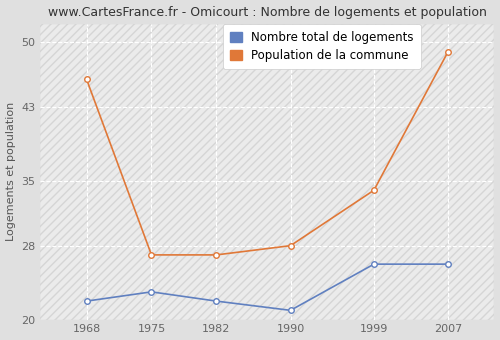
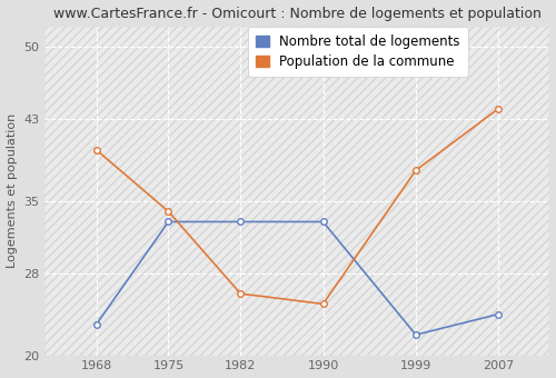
Nombre total de logements/1968: 22 -> 23
Population de la commune/1968: 46 -> 40
Nombre total de logements/1975: 23 -> 33
Population de la commune/1975: 27 -> 34
Nombre total de logements/1982: 22 -> 33
Population de la commune/1982: 27 -> 26
Nombre total de logements/1990: 21 -> 33
Population de la commune/1990: 28 -> 25
Nombre total de logements/1999: 26 -> 22
Population de la commune/1999: 34 -> 38
Nombre total de logements/2007: 26 -> 24
Population de la commune/2007: 49 -> 44
